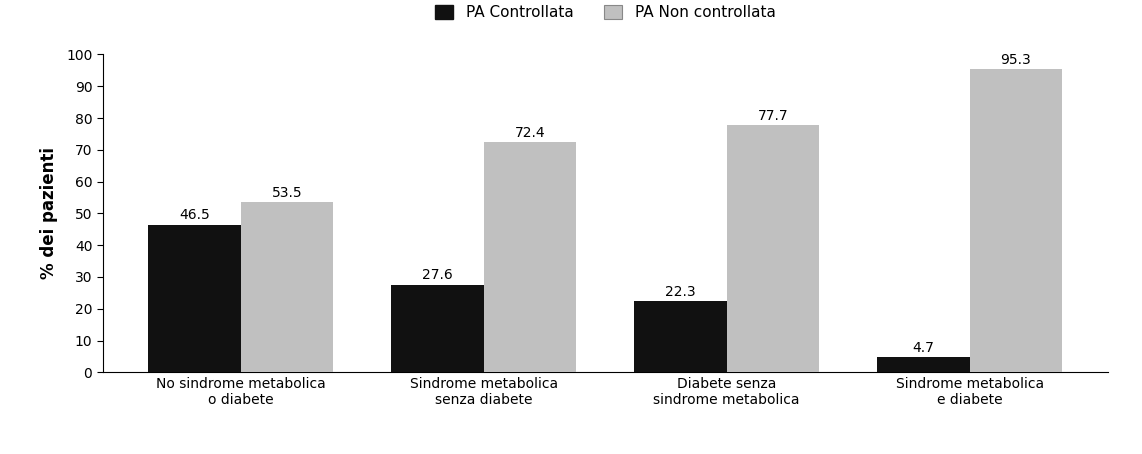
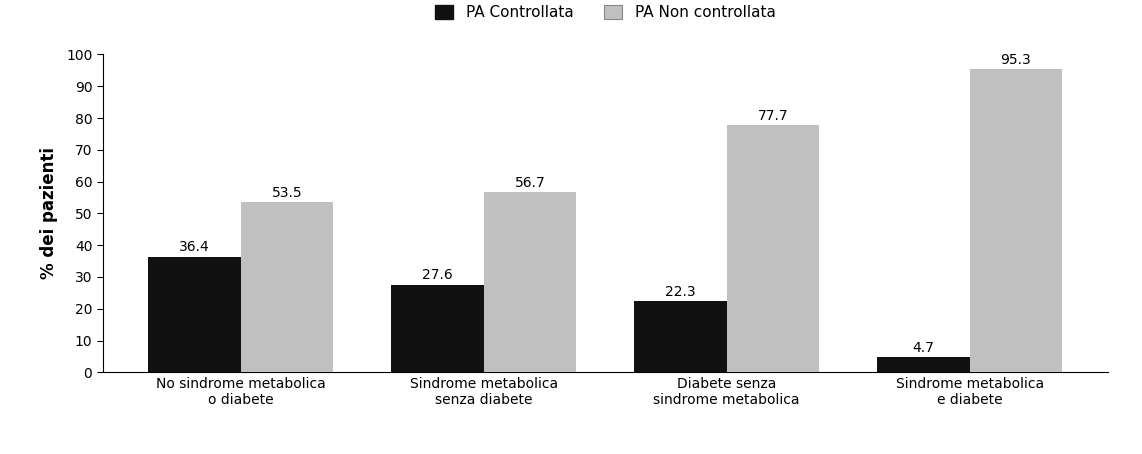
PA Controllata/No sindrome metabolica o diabete: 46.5 -> 36.4
PA Non controllata/Sindrome metabolica senza diabete: 72.4 -> 56.7
